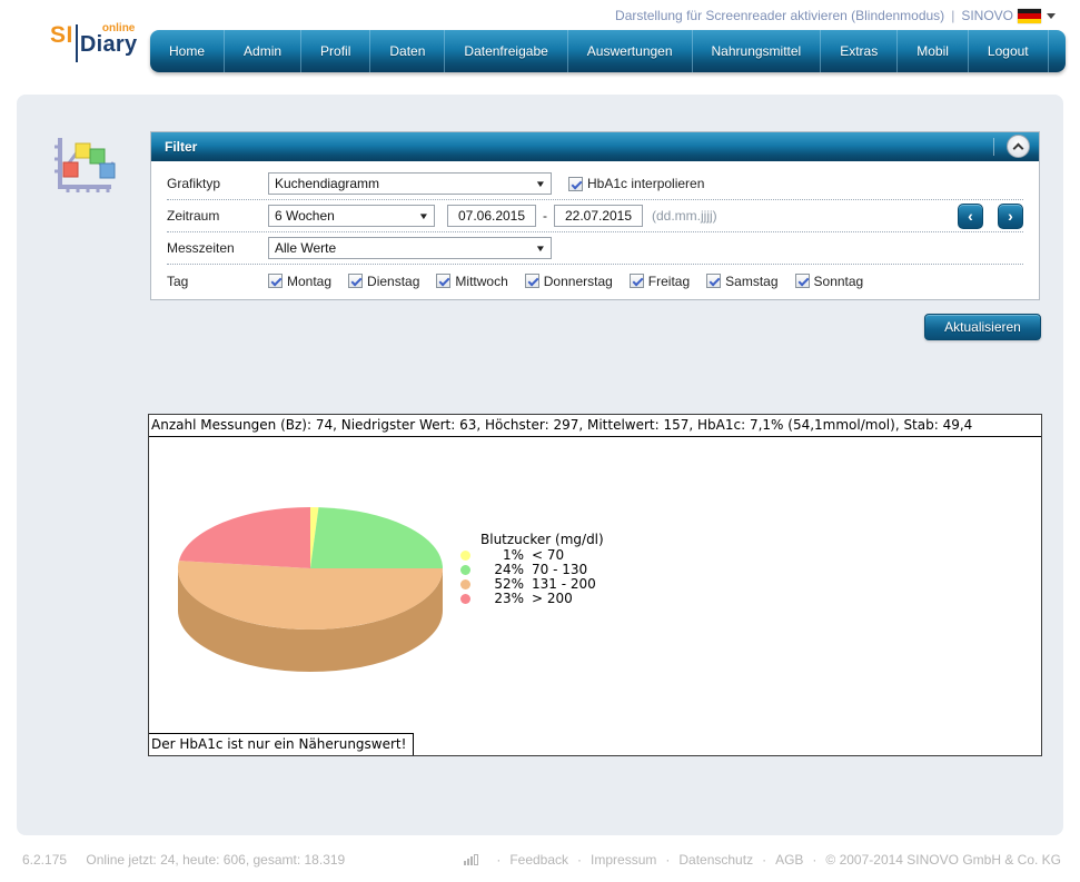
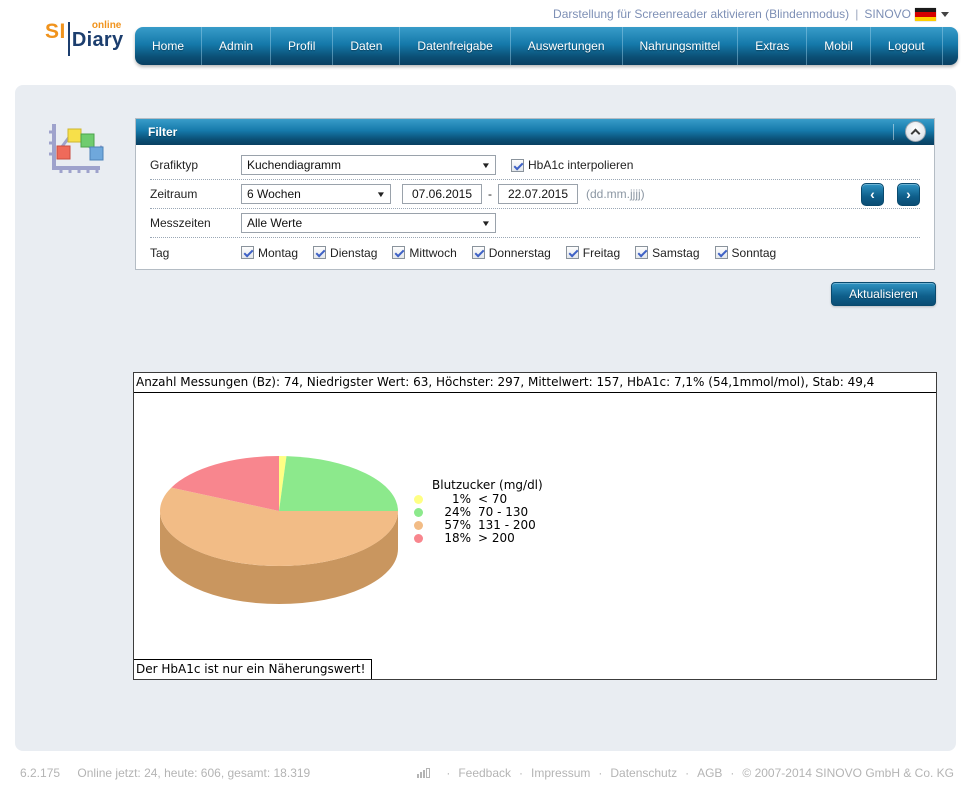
131 - 200: 52% -> 57%
> 200: 23% -> 18%
